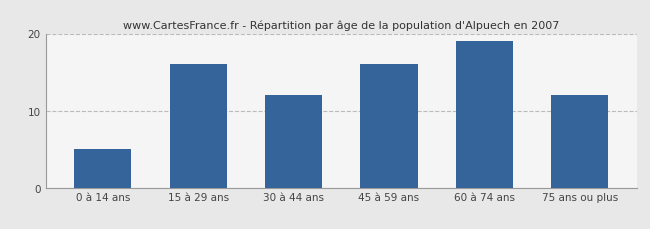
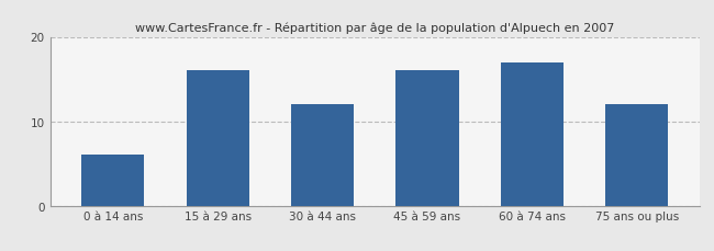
0 à 14 ans: 5 -> 6
60 à 74 ans: 19 -> 17
